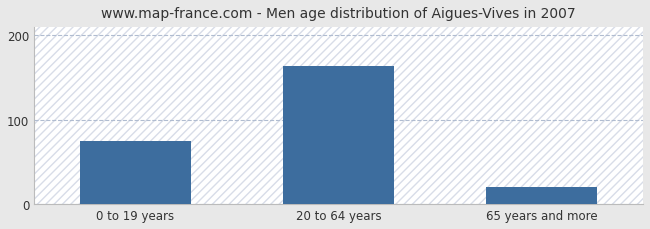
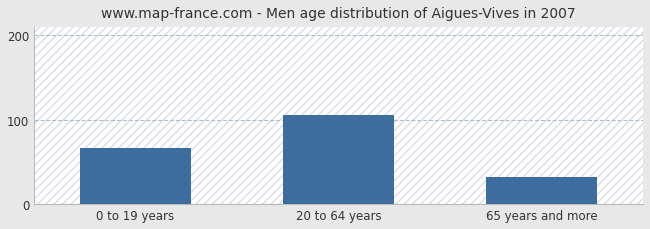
0 to 19 years: 75 -> 66
20 to 64 years: 163 -> 106
65 years and more: 20 -> 32
